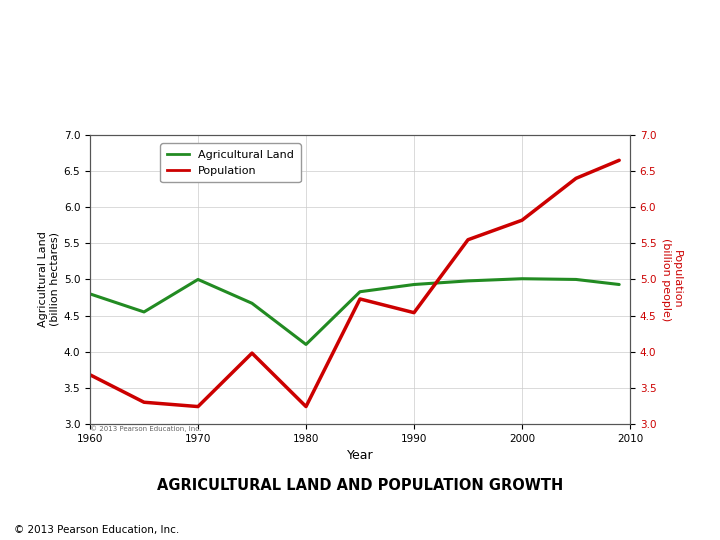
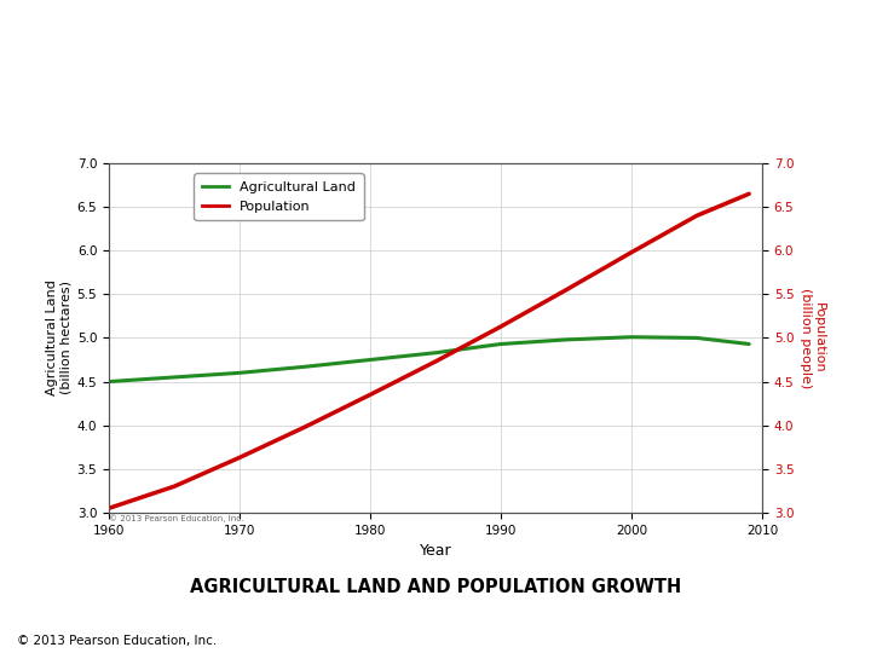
Agricultural Land/1960: 4.80 -> 4.50
Population/1960: 3.68 -> 3.05
Agricultural Land/1970: 5.00 -> 4.60
Population/1970: 3.24 -> 3.63
Agricultural Land/1980: 4.10 -> 4.75
Population/1980: 3.24 -> 4.35
Population/1990: 4.54 -> 5.13
Population/2000: 5.82 -> 5.98
